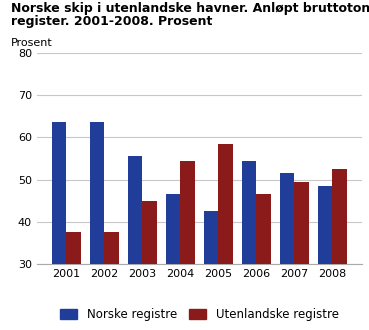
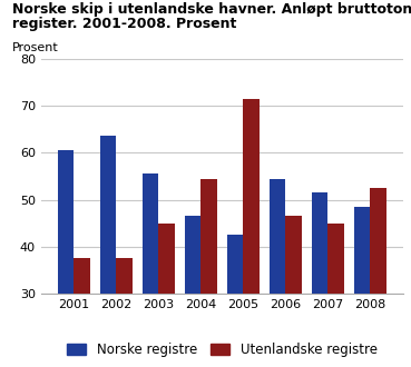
Norske registre/2001: 63.5 -> 60.5
Utenlandske registre/2005: 58.5 -> 71.5
Utenlandske registre/2007: 49.5 -> 45.0
